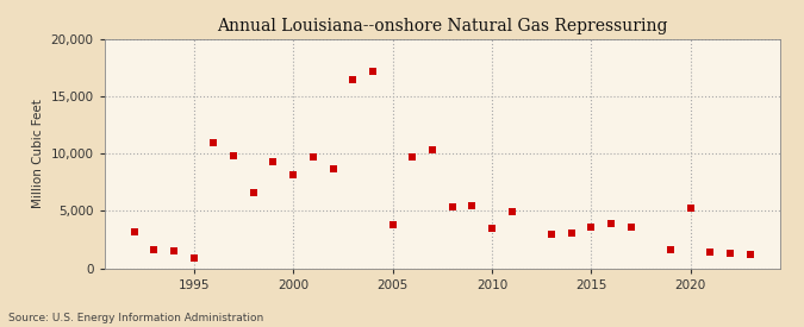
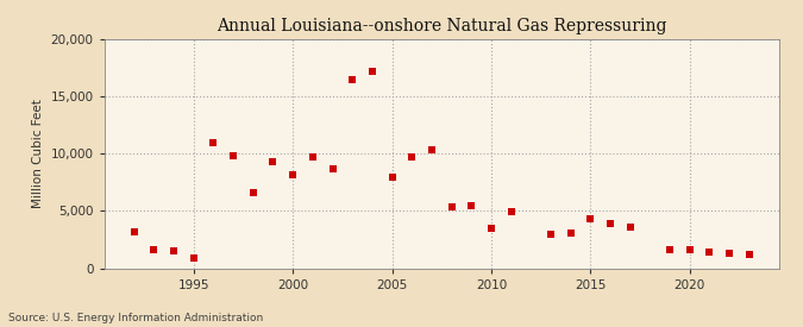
2005: 3,800 -> 7,900
2015: 3,600 -> 4,300
2020: 5,200 -> 1,600
